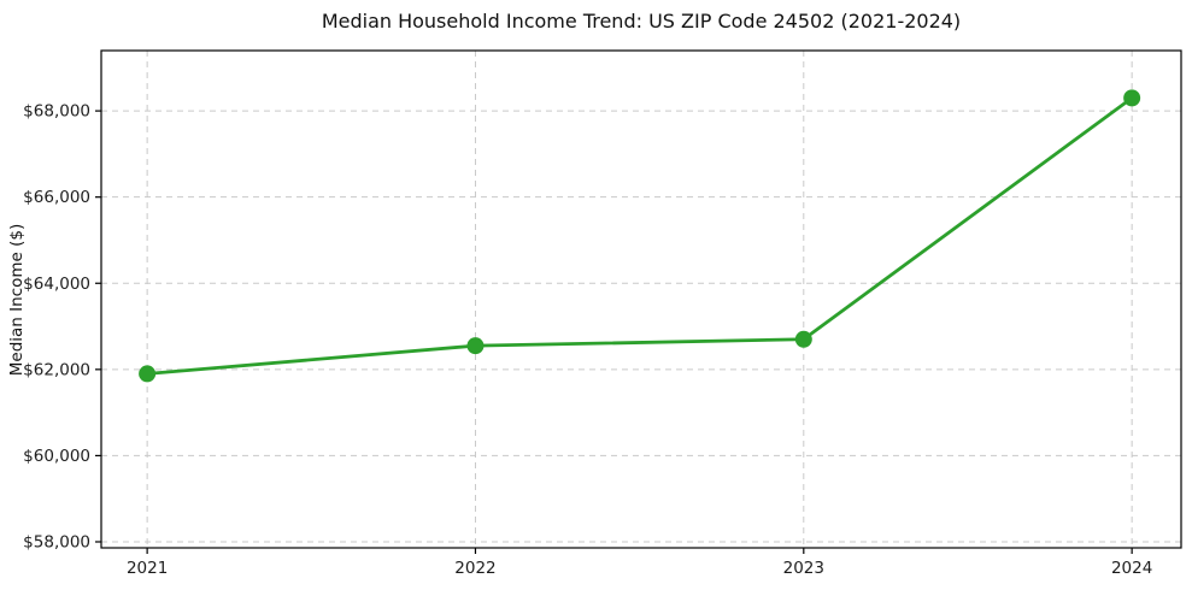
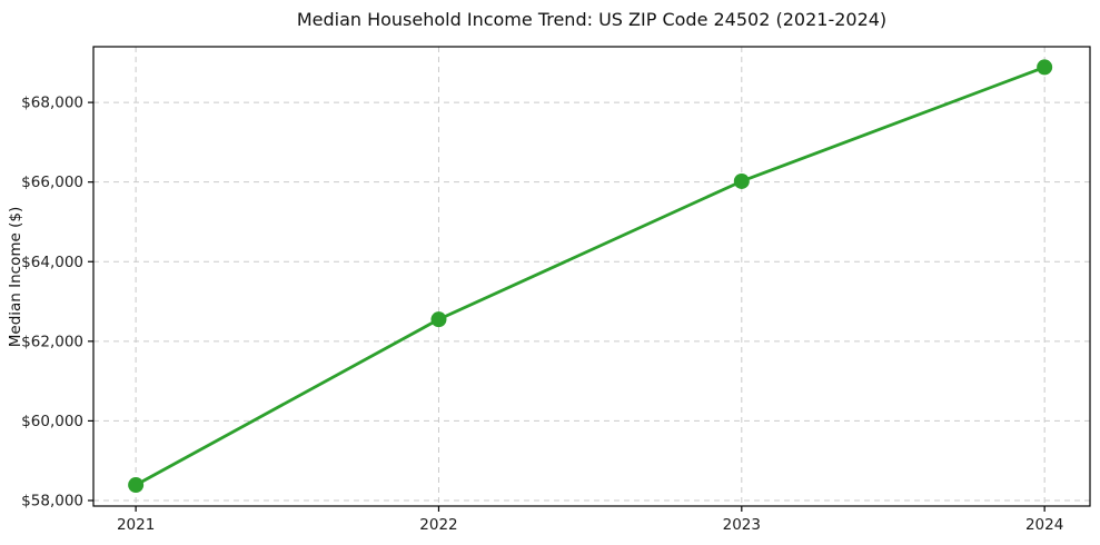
2021: $61900 -> $58400
2023: $62700 -> $66000
2024: $68300 -> $68900
